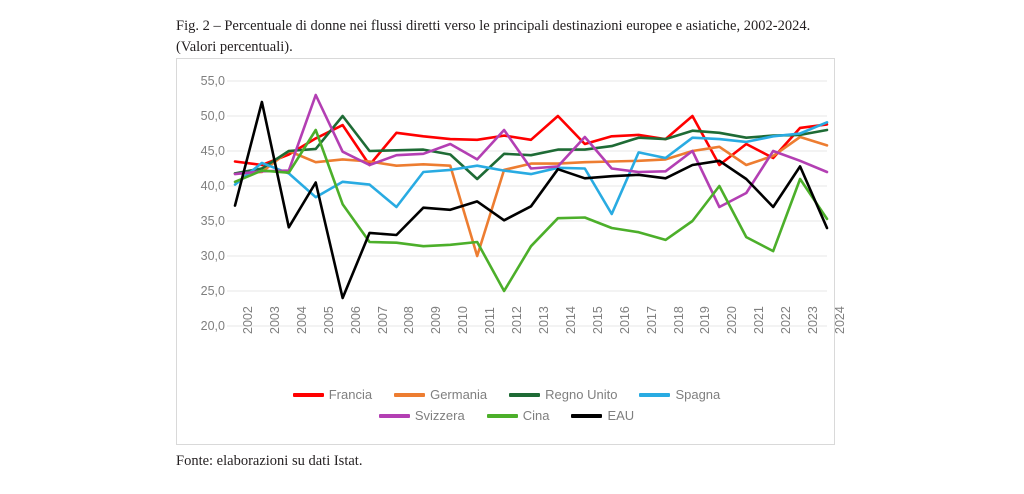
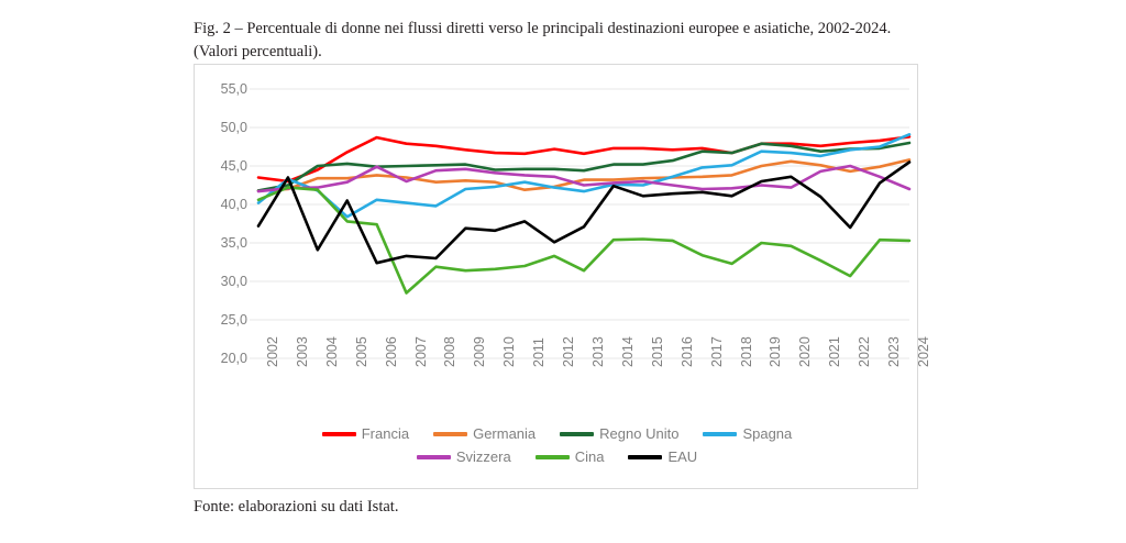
EAU/2003: 52 -> 44
Germania/2004: 45 -> 43
Svizzera/2005: 53 -> 43
Cina/2005: 48 -> 38
Regno Unito/2006: 50 -> 45
EAU/2006: 24 -> 32
Francia/2007: 43 -> 48
Cina/2007: 32 -> 28
Spagna/2008: 37 -> 40
Svizzera/2010: 46 -> 44
Germania/2011: 30 -> 42
Regno Unito/2011: 41 -> 45
Svizzera/2012: 48 -> 44
Cina/2012: 25 -> 33
Francia/2014: 50 -> 47
Francia/2015: 46 -> 47
Svizzera/2015: 47 -> 43
Spagna/2016: 36 -> 44
Cina/2016: 34 -> 35
Spagna/2018: 44 -> 45
Francia/2019: 50 -> 48
Svizzera/2019: 45 -> 42
Francia/2020: 43 -> 48
Svizzera/2020: 37 -> 42
Cina/2020: 40 -> 35
Francia/2021: 46 -> 48
Germania/2021: 43 -> 45
Svizzera/2021: 39 -> 44
Francia/2022: 44 -> 48
Germania/2023: 47 -> 45
Cina/2023: 41 -> 35
EAU/2024: 34 -> 46
